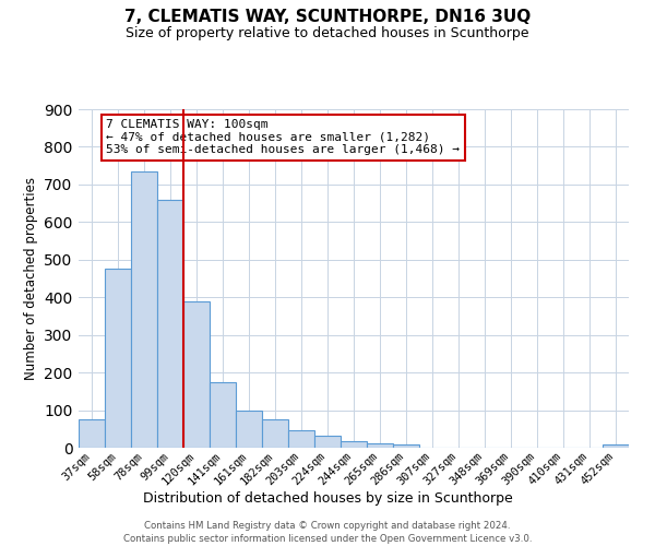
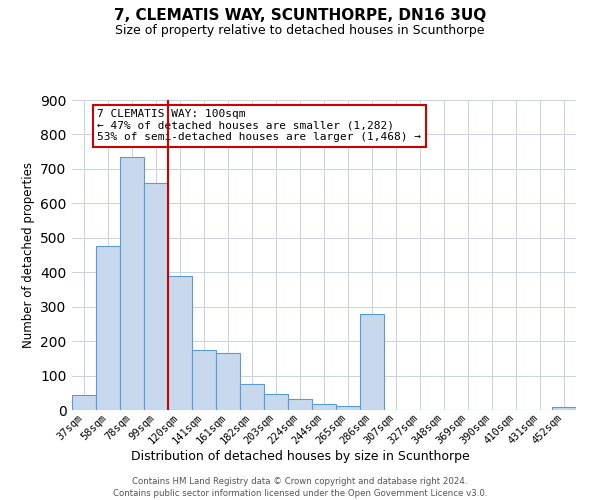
37sqm: 75 -> 45
161sqm: 100 -> 165
286sqm: 10 -> 280
